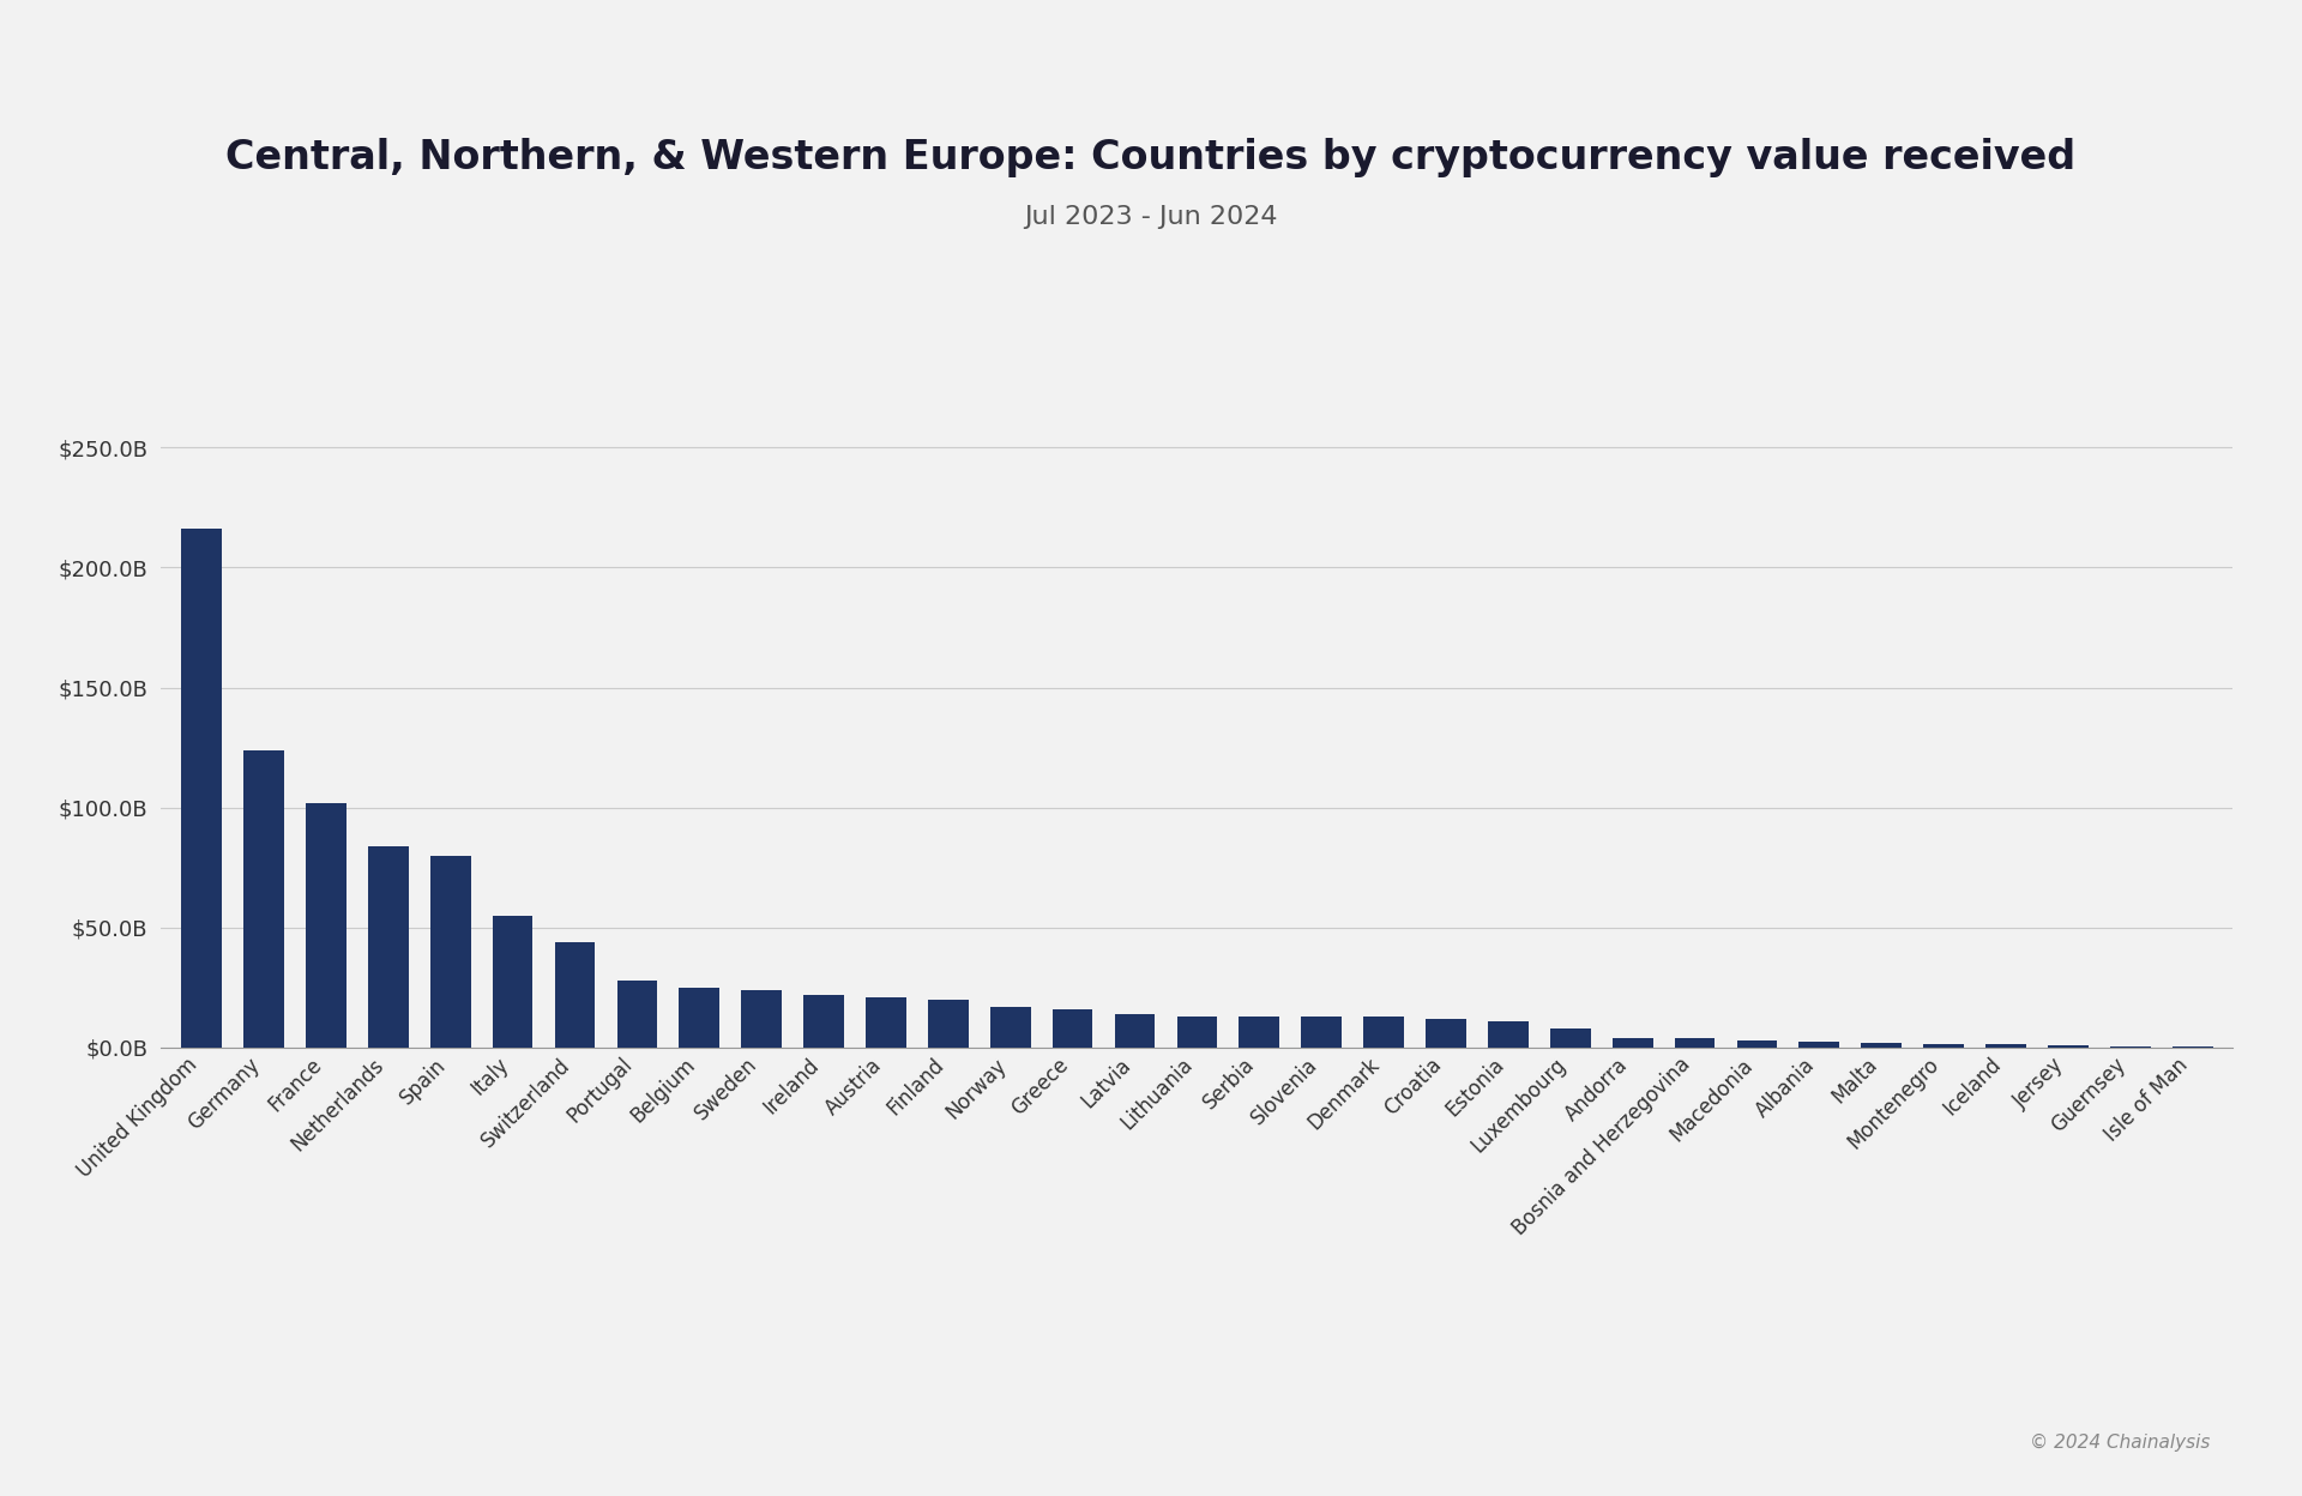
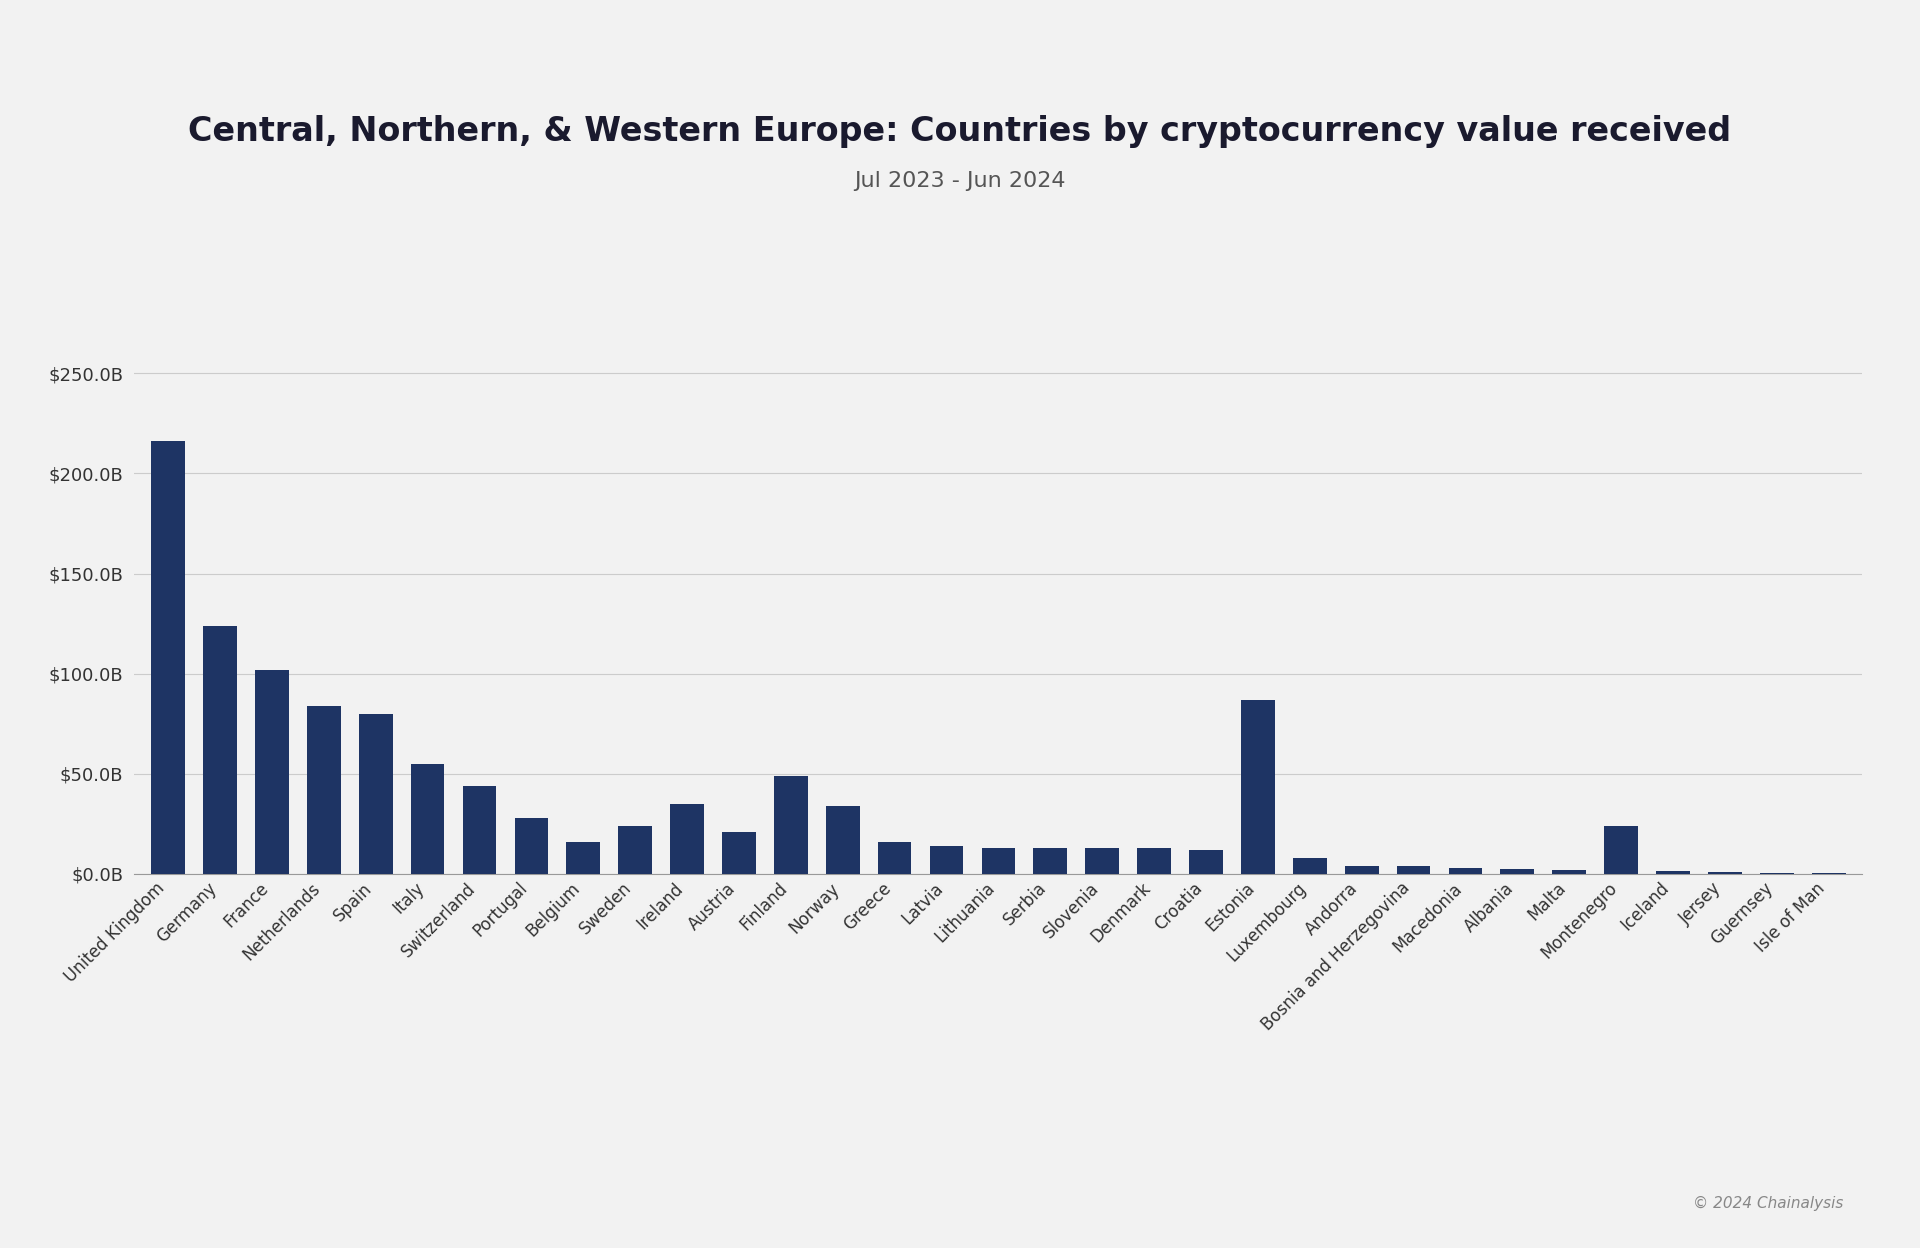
Belgium: $25.0B -> $16.0B
Ireland: $22.0B -> $35.0B
Finland: $20.0B -> $49.0B
Norway: $17.0B -> $34.0B
Estonia: $11.0B -> $87.0B
Montenegro: $1.5B -> $24.0B
